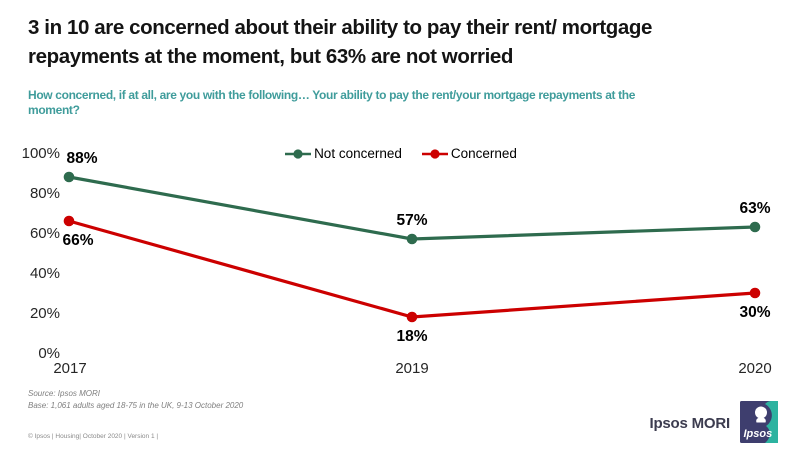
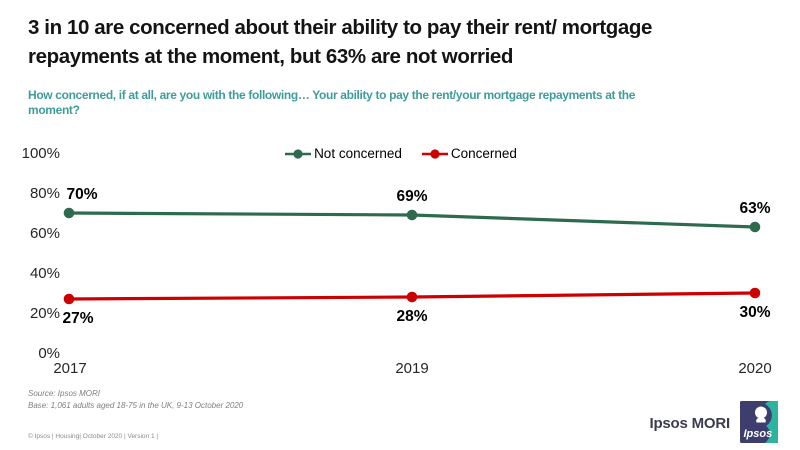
Not concerned/2017: 88% -> 70%
Concerned/2017: 66% -> 27%
Not concerned/2019: 57% -> 69%
Concerned/2019: 18% -> 28%
